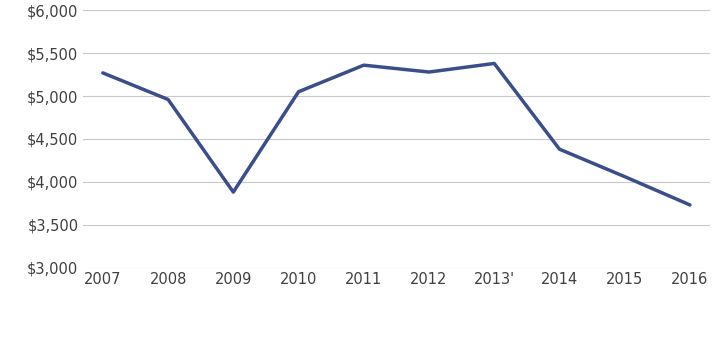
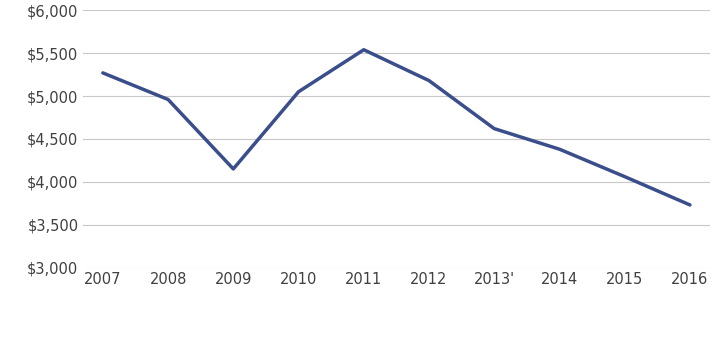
2009: $3,880 -> $4,150
2011: $5,360 -> $5,540
2012: $5,280 -> $5,180
2013': $5,380 -> $4,620
